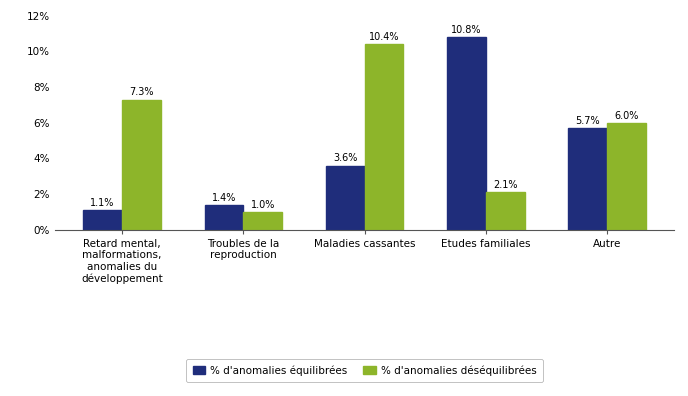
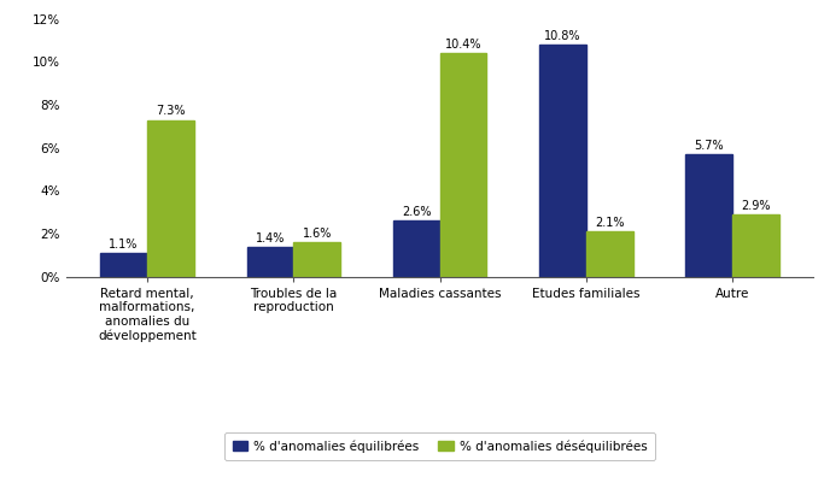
% d'anomalies déséquilibrées/Troubles de la reproduction: 1.0% -> 1.6%
% d'anomalies équilibrées/Maladies cassantes: 3.6% -> 2.6%
% d'anomalies déséquilibrées/Autre: 6.0% -> 2.9%
